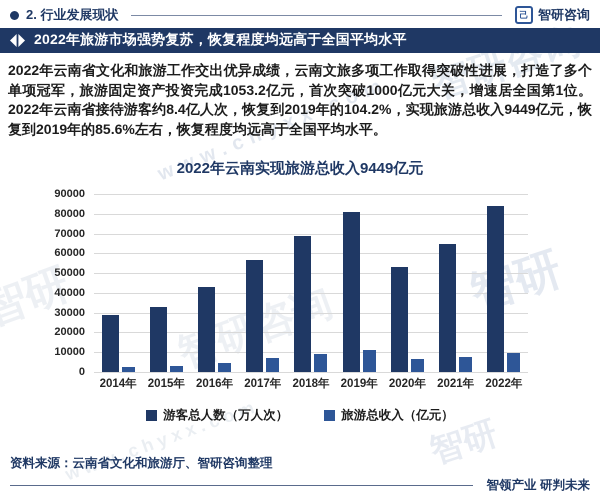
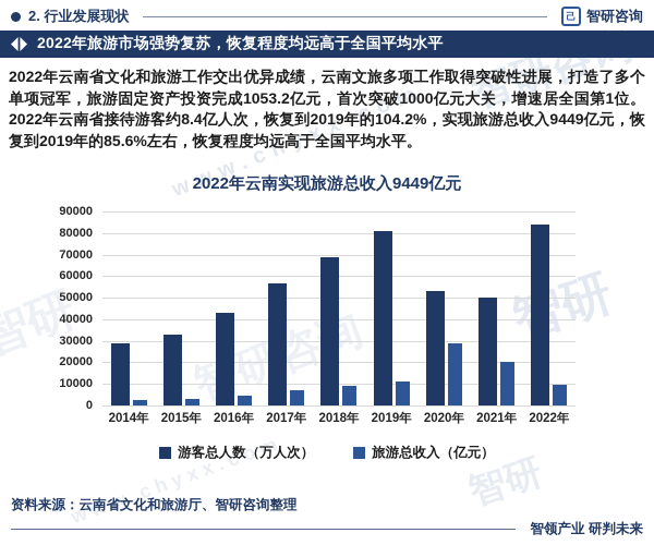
旅游总收入（亿元）/2020年: 6000 -> 29000
游客总人数（万人次）/2021年: 64000 -> 50000
旅游总收入（亿元）/2021年: 8000 -> 20000
